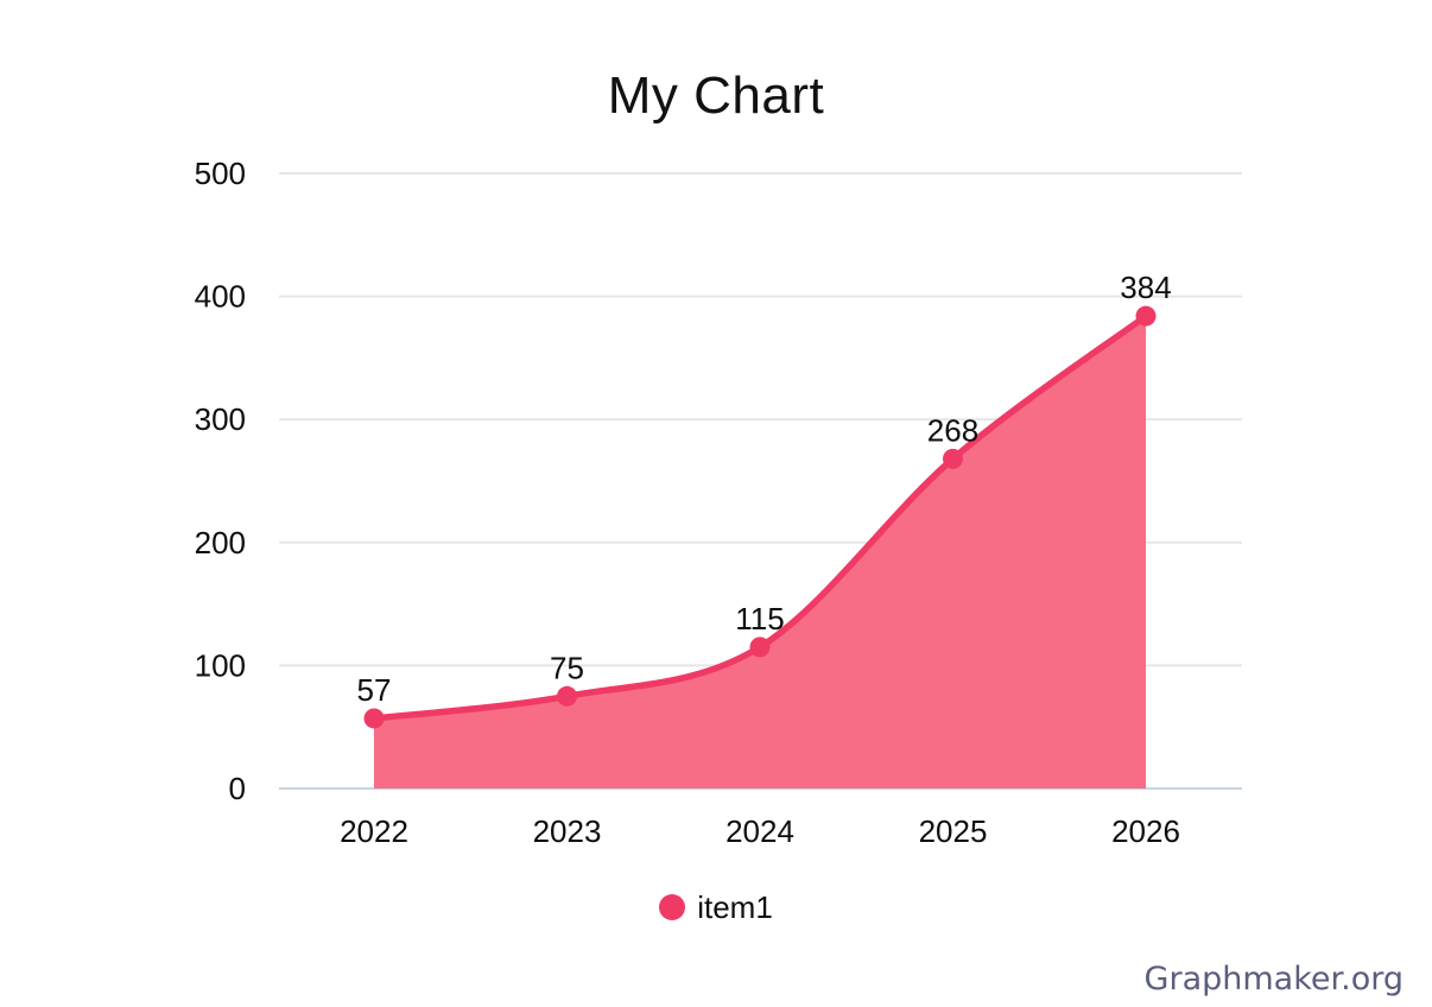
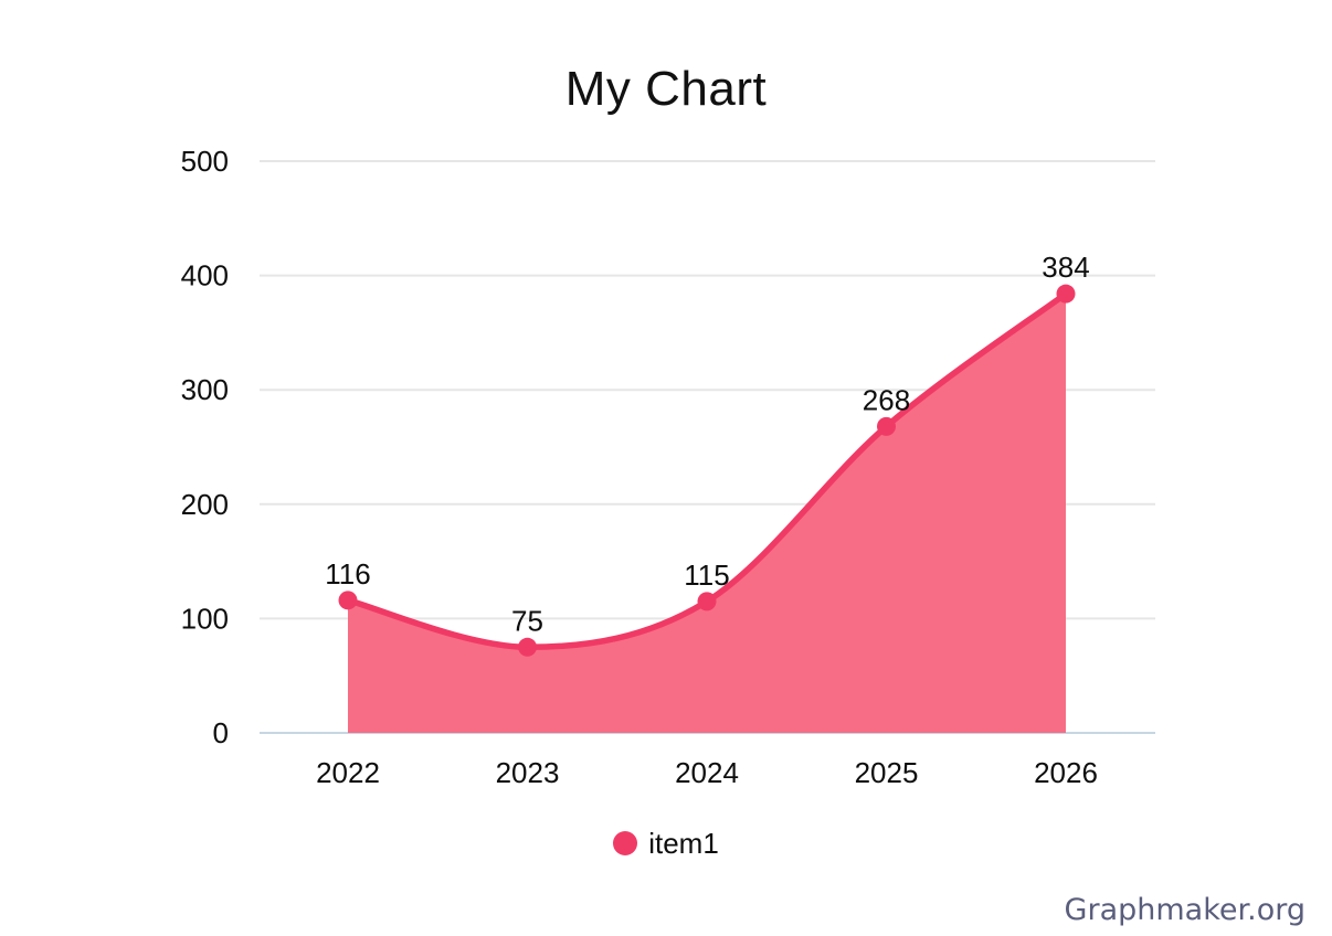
2022: 57 -> 116
